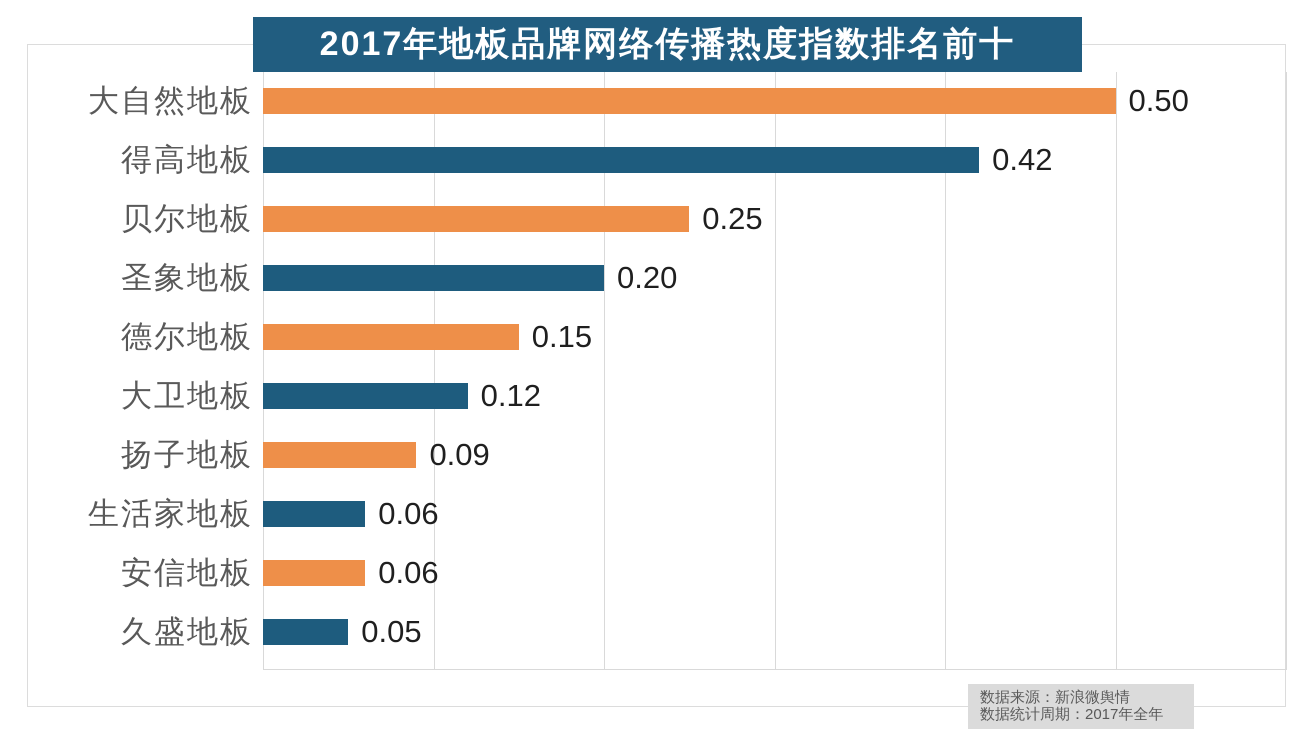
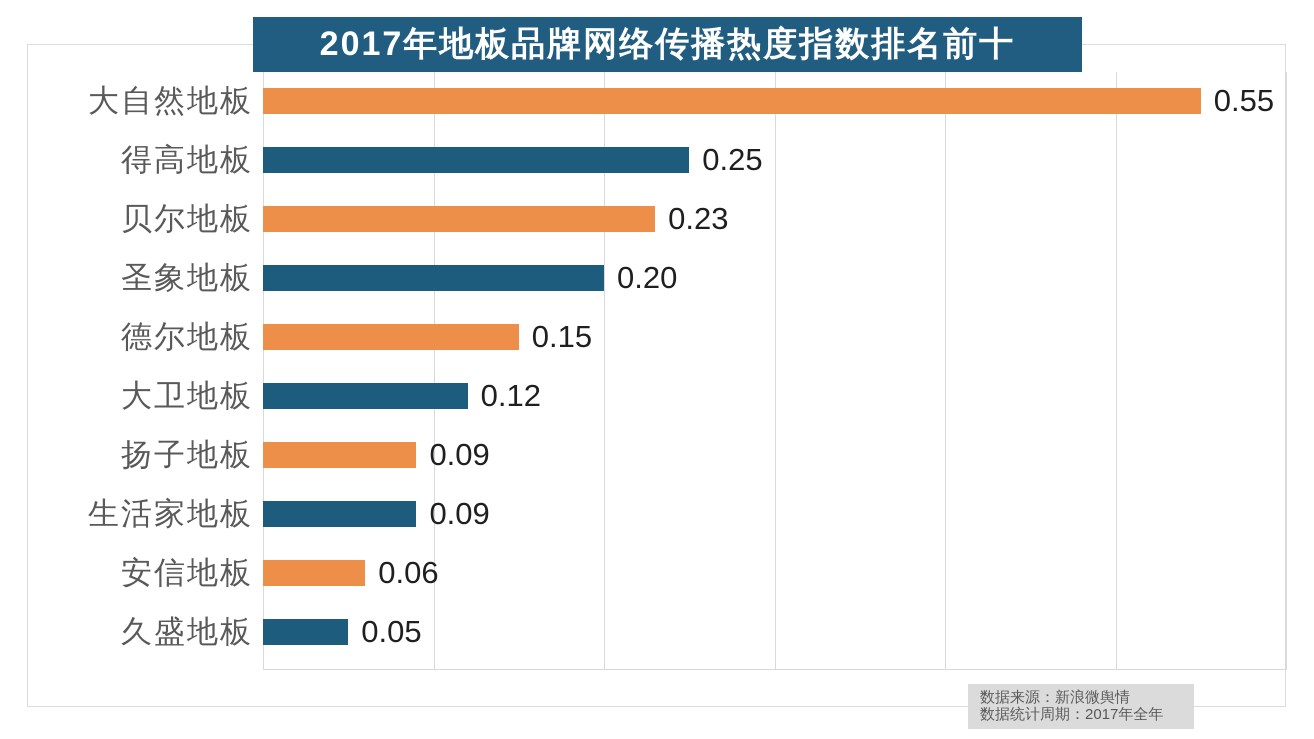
大自然地板: 0.50 -> 0.55
得高地板: 0.42 -> 0.25
贝尔地板: 0.25 -> 0.23
生活家地板: 0.06 -> 0.09
